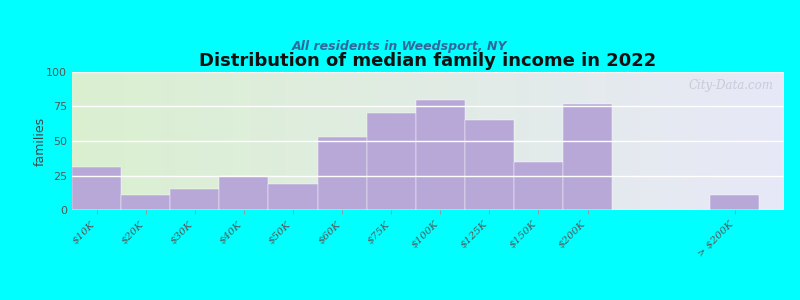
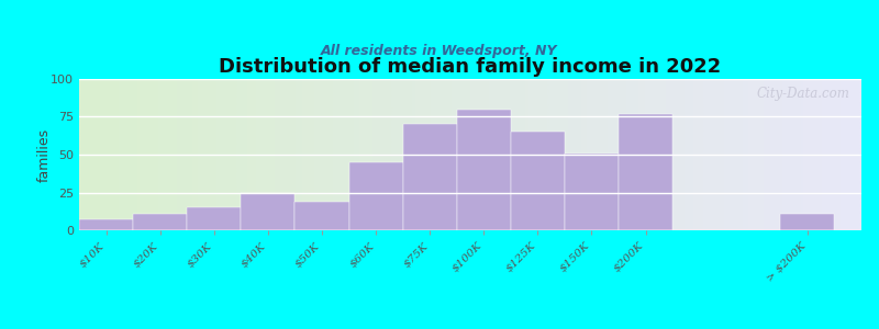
$10K: 31 -> 7
$60K: 53 -> 45
$150K: 35 -> 51
